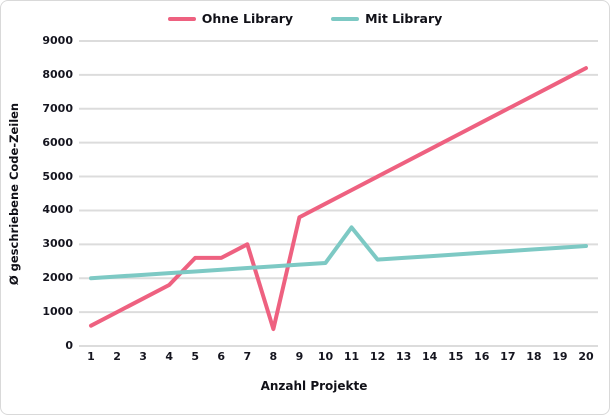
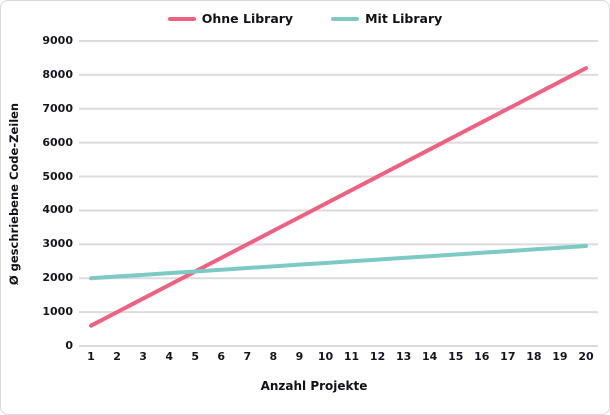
Ohne Library/5: 2600 -> 2200
Ohne Library/8: 500 -> 3400
Mit Library/11: 3500 -> 2500
